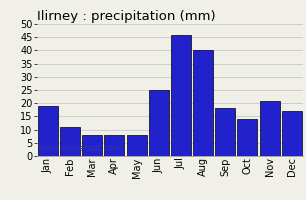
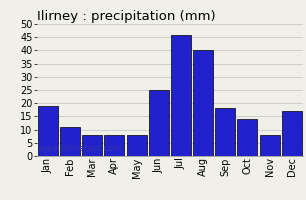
Nov: 21 -> 8
